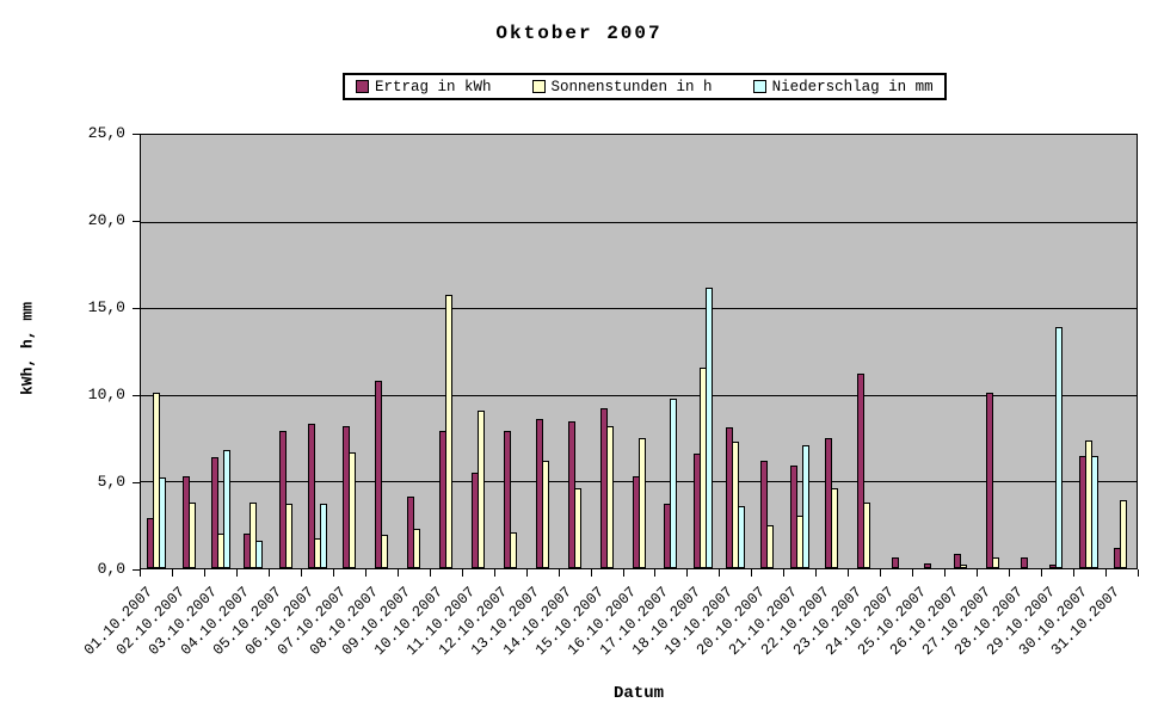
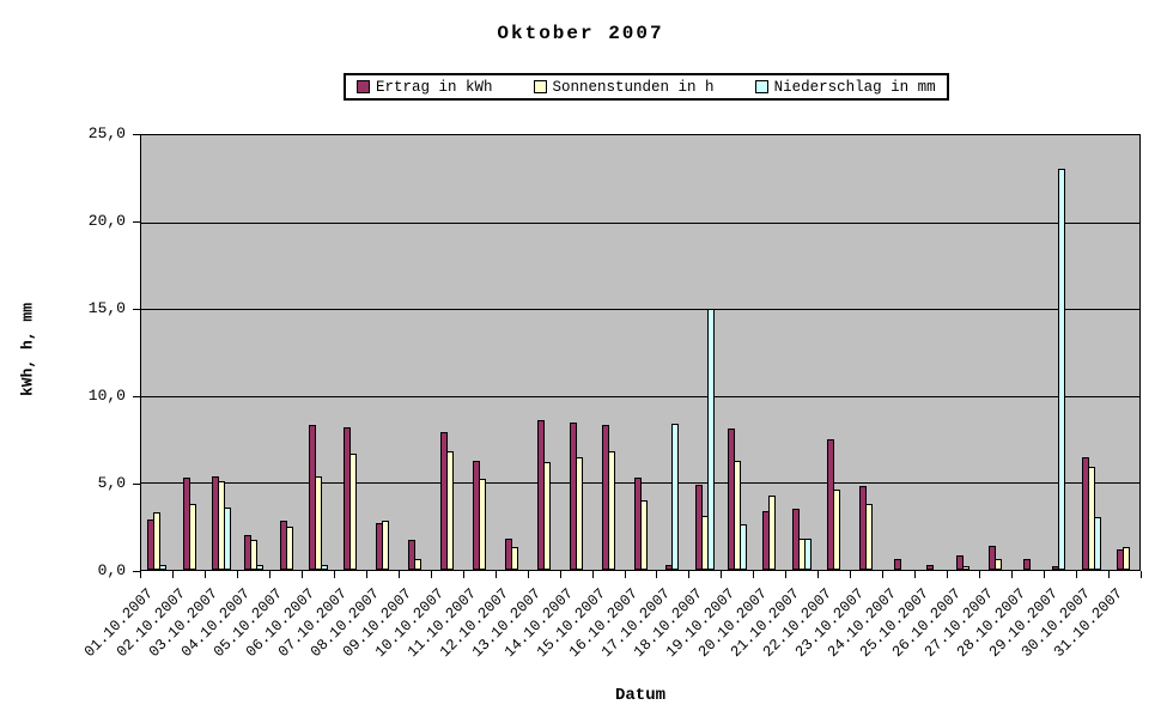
Sonnenstunden in h/01.10.2007: 10,1 -> 3,3
Niederschlag in mm/01.10.2007: 5,2 -> 0,3
Ertrag in kWh/03.10.2007: 6,4 -> 5,4
Sonnenstunden in h/03.10.2007: 2,0 -> 5,1
Niederschlag in mm/03.10.2007: 6,8 -> 3,6
Sonnenstunden in h/04.10.2007: 3,8 -> 1,7
Niederschlag in mm/04.10.2007: 1,6 -> 0,3
Ertrag in kWh/05.10.2007: 7,9 -> 2,8
Sonnenstunden in h/05.10.2007: 3,7 -> 2,5
Sonnenstunden in h/06.10.2007: 1,7 -> 5,4
Niederschlag in mm/06.10.2007: 3,7 -> 0,3
Ertrag in kWh/08.10.2007: 10,8 -> 2,7
Sonnenstunden in h/08.10.2007: 1,9 -> 2,8
Ertrag in kWh/09.10.2007: 4,1 -> 1,7
Sonnenstunden in h/09.10.2007: 2,3 -> 0,6
Sonnenstunden in h/10.10.2007: 15,8 -> 6,8
Ertrag in kWh/11.10.2007: 5,5 -> 6,3
Sonnenstunden in h/11.10.2007: 9,1 -> 5,2
Ertrag in kWh/12.10.2007: 7,9 -> 1,8
Sonnenstunden in h/12.10.2007: 2,1 -> 1,3
Sonnenstunden in h/14.10.2007: 4,6 -> 6,5
Ertrag in kWh/15.10.2007: 9,2 -> 8,3
Sonnenstunden in h/15.10.2007: 8,2 -> 6,8
Sonnenstunden in h/16.10.2007: 7,5 -> 4,0
Ertrag in kWh/17.10.2007: 3,7 -> 0,3
Niederschlag in mm/17.10.2007: 9,8 -> 8,4
Ertrag in kWh/18.10.2007: 6,6 -> 4,9
Sonnenstunden in h/18.10.2007: 11,6 -> 3,1
Niederschlag in mm/18.10.2007: 16,2 -> 15,0
Sonnenstunden in h/19.10.2007: 7,3 -> 6,3
Niederschlag in mm/19.10.2007: 3,6 -> 2,6
Ertrag in kWh/20.10.2007: 6,2 -> 3,4
Sonnenstunden in h/20.10.2007: 2,5 -> 4,3
Ertrag in kWh/21.10.2007: 5,9 -> 3,5
Sonnenstunden in h/21.10.2007: 3,0 -> 1,8
Niederschlag in mm/21.10.2007: 7,1 -> 1,8
Ertrag in kWh/23.10.2007: 11,2 -> 4,8
Ertrag in kWh/27.10.2007: 10,1 -> 1,4
Niederschlag in mm/29.10.2007: 13,9 -> 23,1
Sonnenstunden in h/30.10.2007: 7,4 -> 5,9
Niederschlag in mm/30.10.2007: 6,5 -> 3,0
Sonnenstunden in h/31.10.2007: 3,9 -> 1,3
